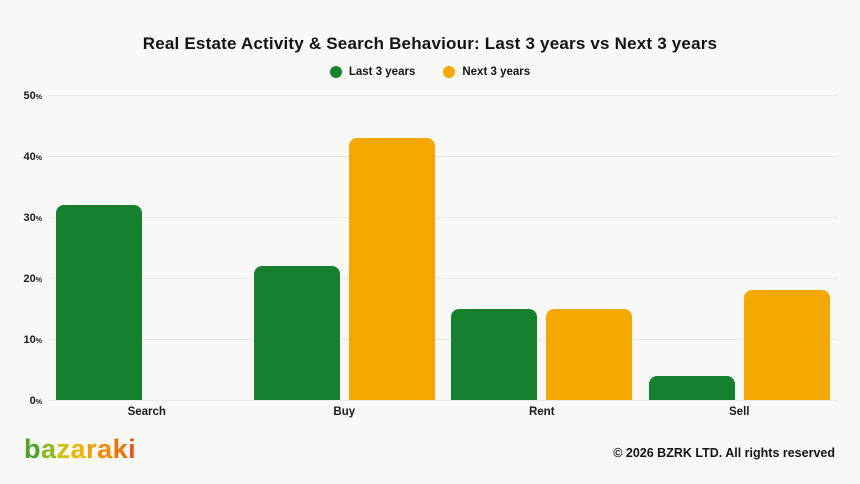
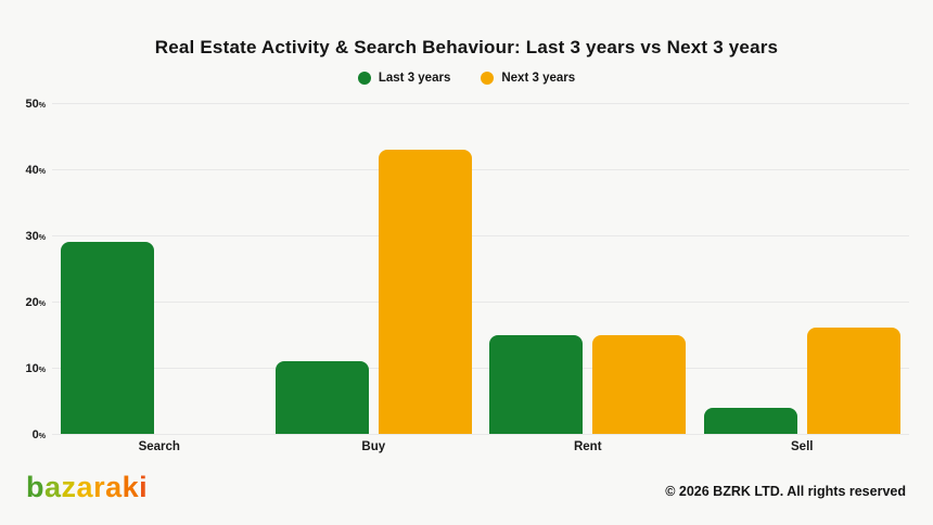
Last 3 years/Search: 32 -> 29
Last 3 years/Buy: 22 -> 11
Next 3 years/Sell: 18 -> 16
